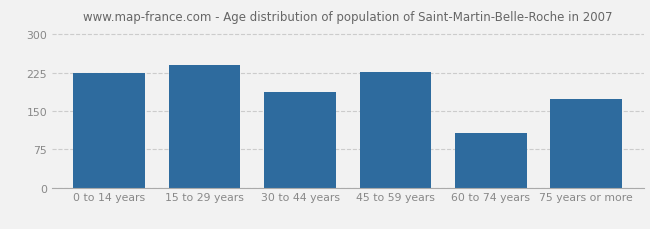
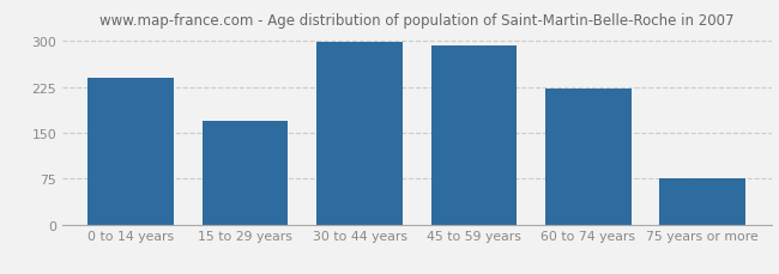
0 to 14 years: 224 -> 240
15 to 29 years: 240 -> 170
30 to 44 years: 188 -> 298
45 to 59 years: 226 -> 292
60 to 74 years: 106 -> 222
75 years or more: 174 -> 75
